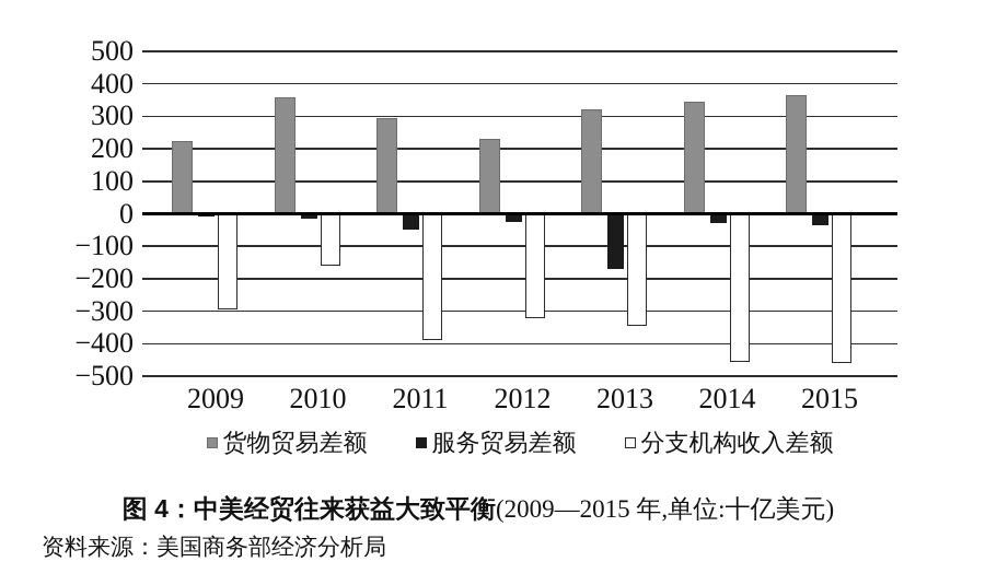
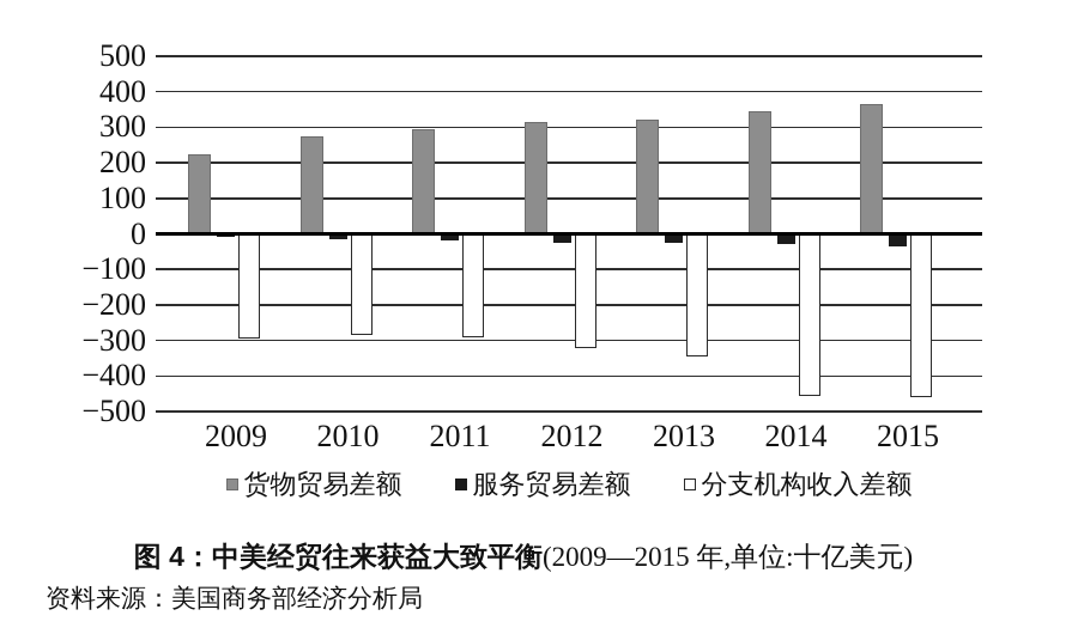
货物贸易差额/2010: 360 -> 280
分支机构收入差额/2010: -160 -> -280
服务贸易差额/2011: -50 -> -20
分支机构收入差额/2011: -390 -> -290
货物贸易差额/2012: 230 -> 320
服务贸易差额/2013: -170 -> -20
